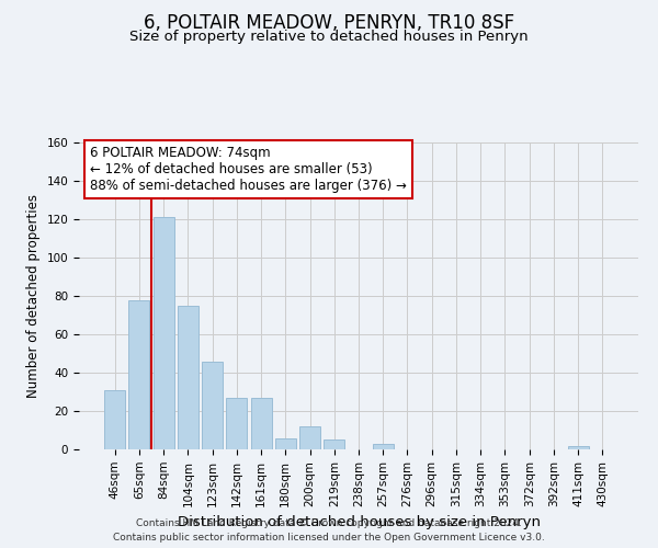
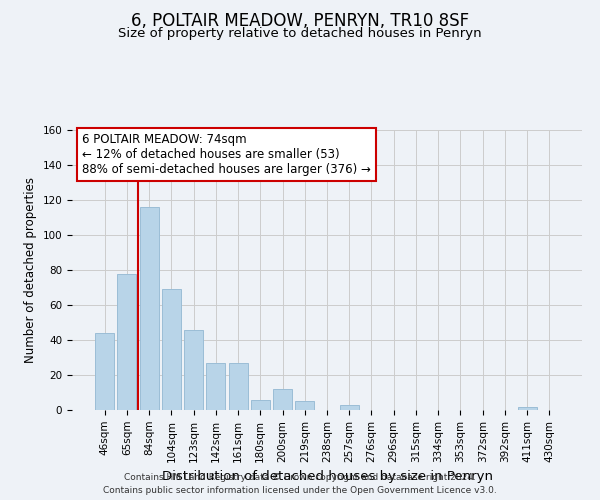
46sqm: 31 -> 44
84sqm: 121 -> 116
104sqm: 75 -> 69
